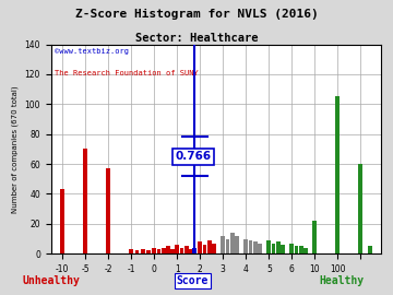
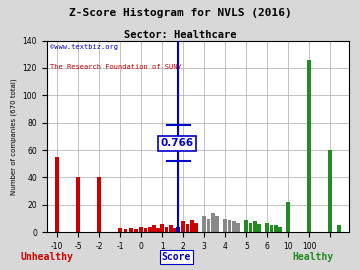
-10: 43 -> 55
-5: 70 -> 40
-2: 57 -> 40
100: 105 -> 126
